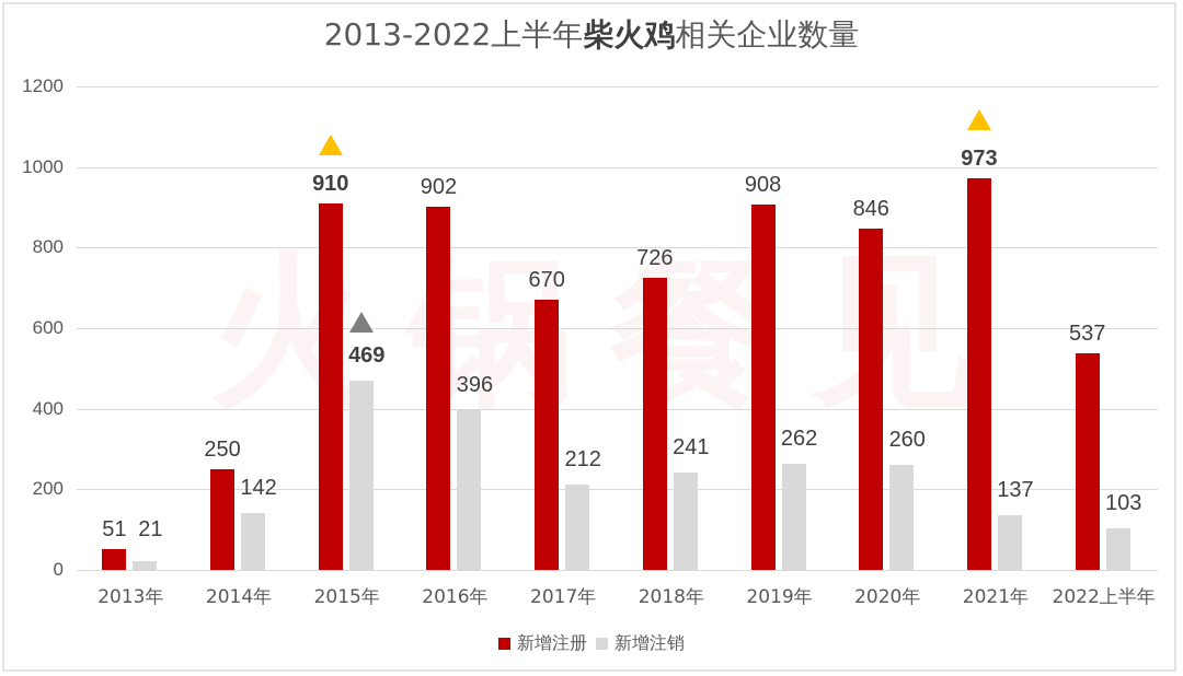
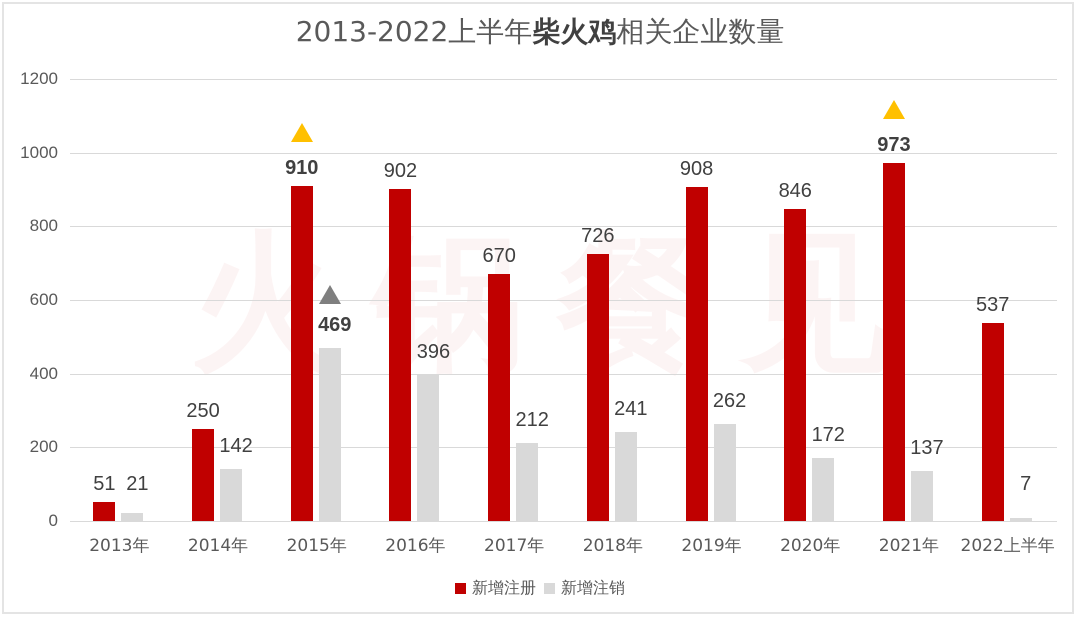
新增注销/2020年: 260 -> 172
新增注销/2022上半年: 103 -> 7
